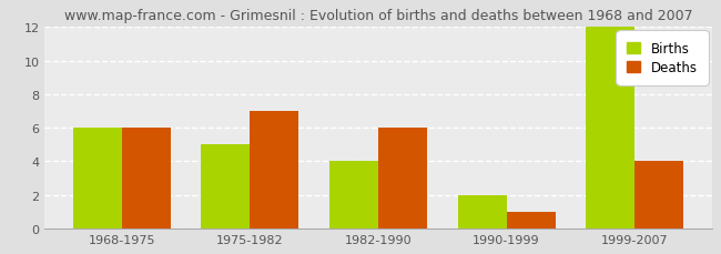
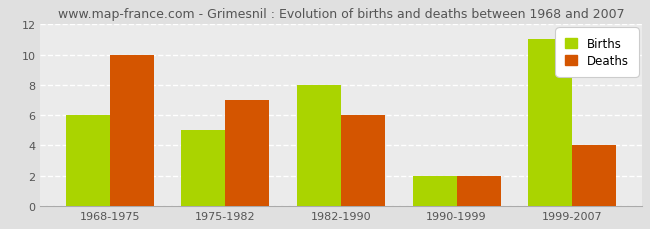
Deaths/1968-1975: 6 -> 10
Births/1982-1990: 4 -> 8
Deaths/1990-1999: 1 -> 2
Births/1999-2007: 12 -> 11
